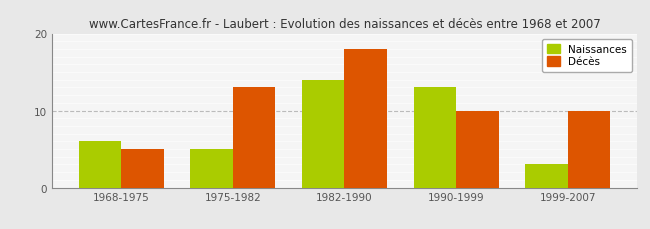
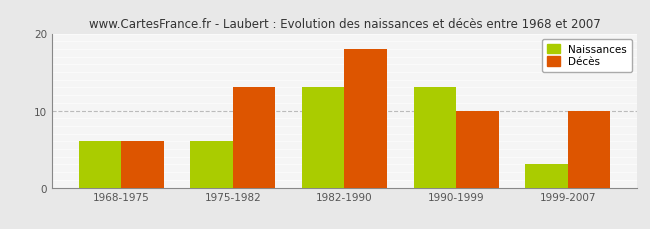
Décès/1968-1975: 5 -> 6
Naissances/1975-1982: 5 -> 6
Naissances/1982-1990: 14 -> 13
